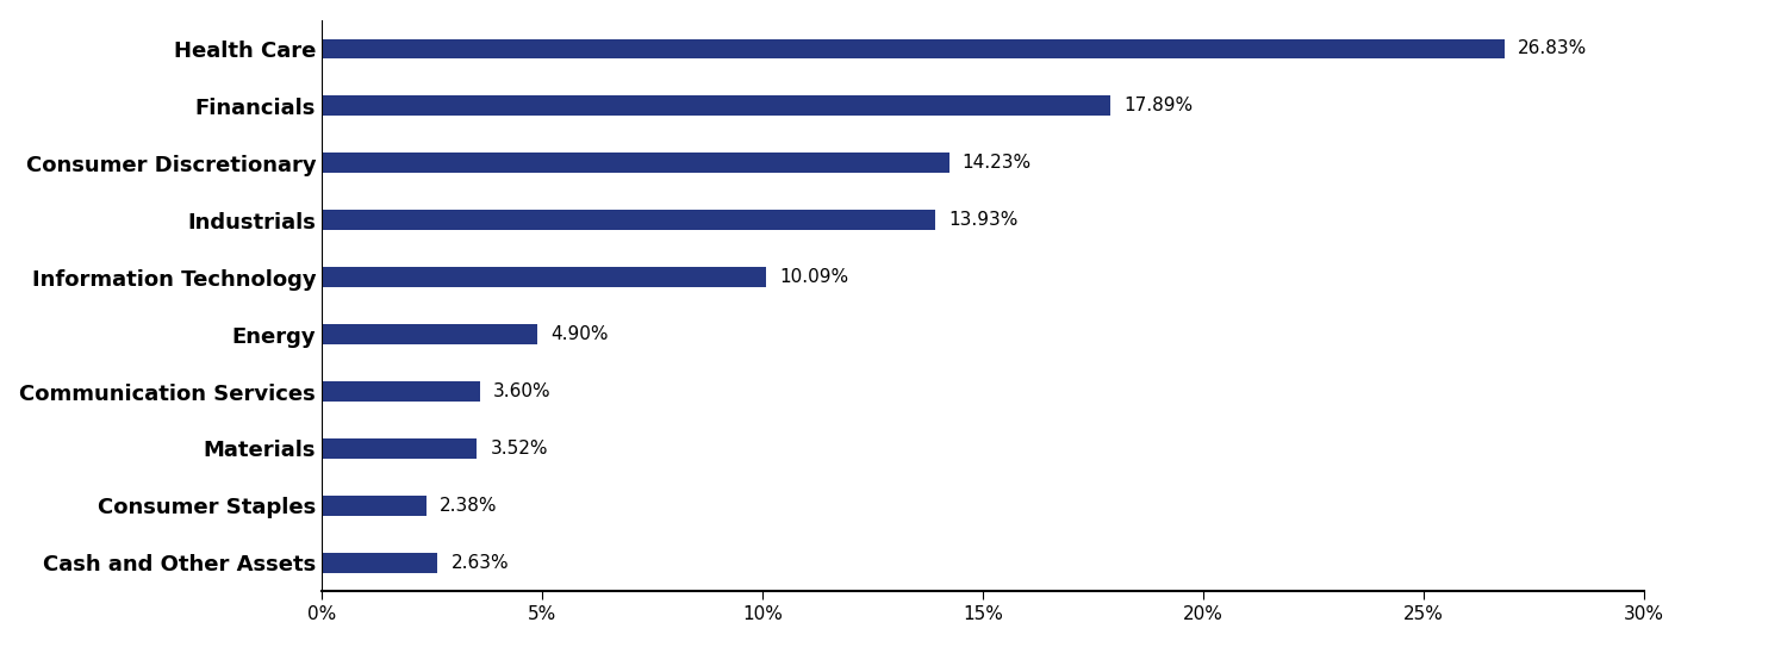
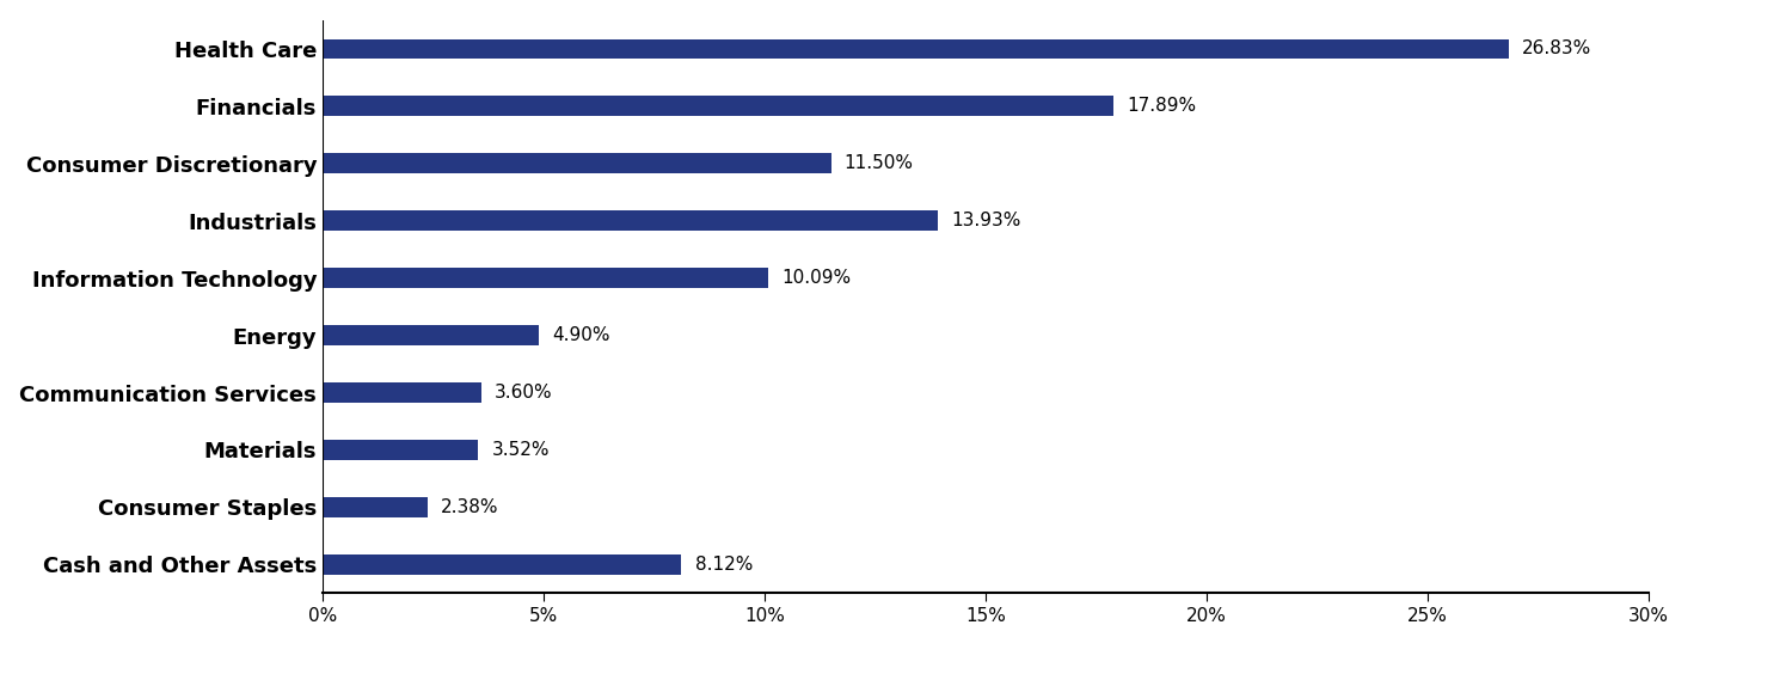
Consumer Discretionary: 14.23% -> 11.50%
Cash and Other Assets: 2.63% -> 8.12%
